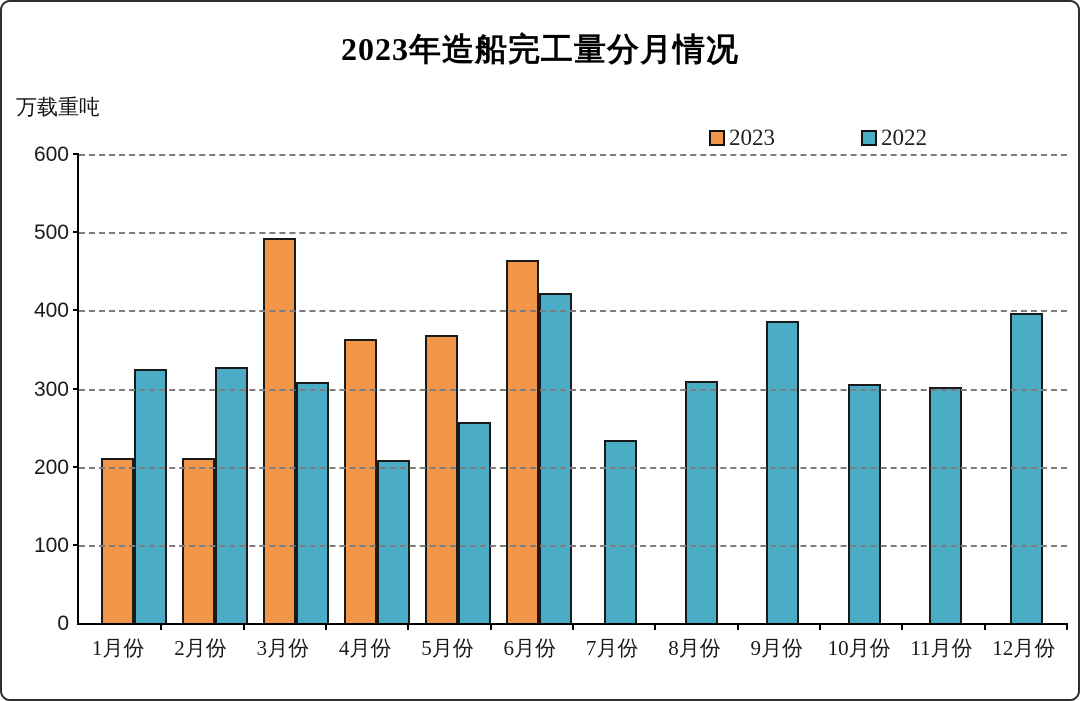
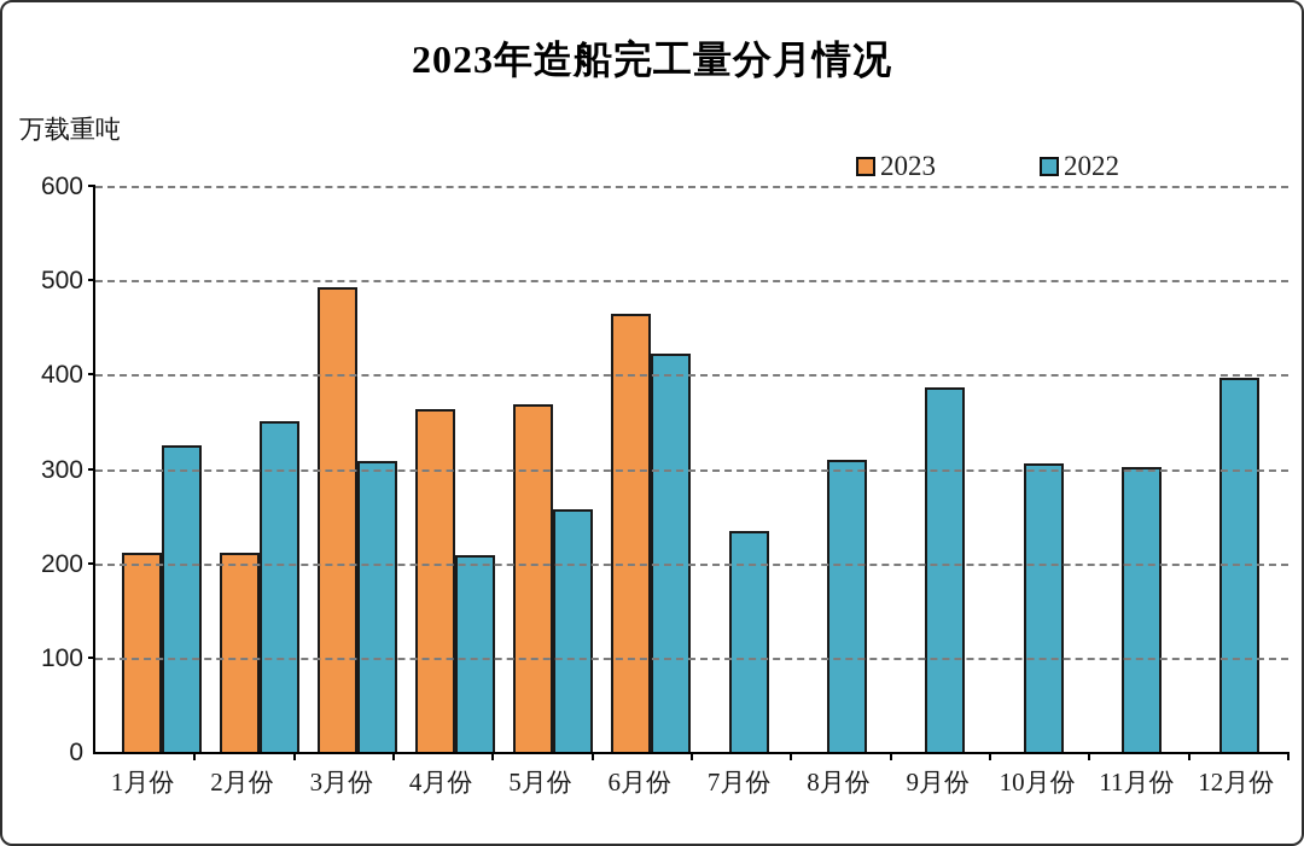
2022/2月份: 330 -> 350
